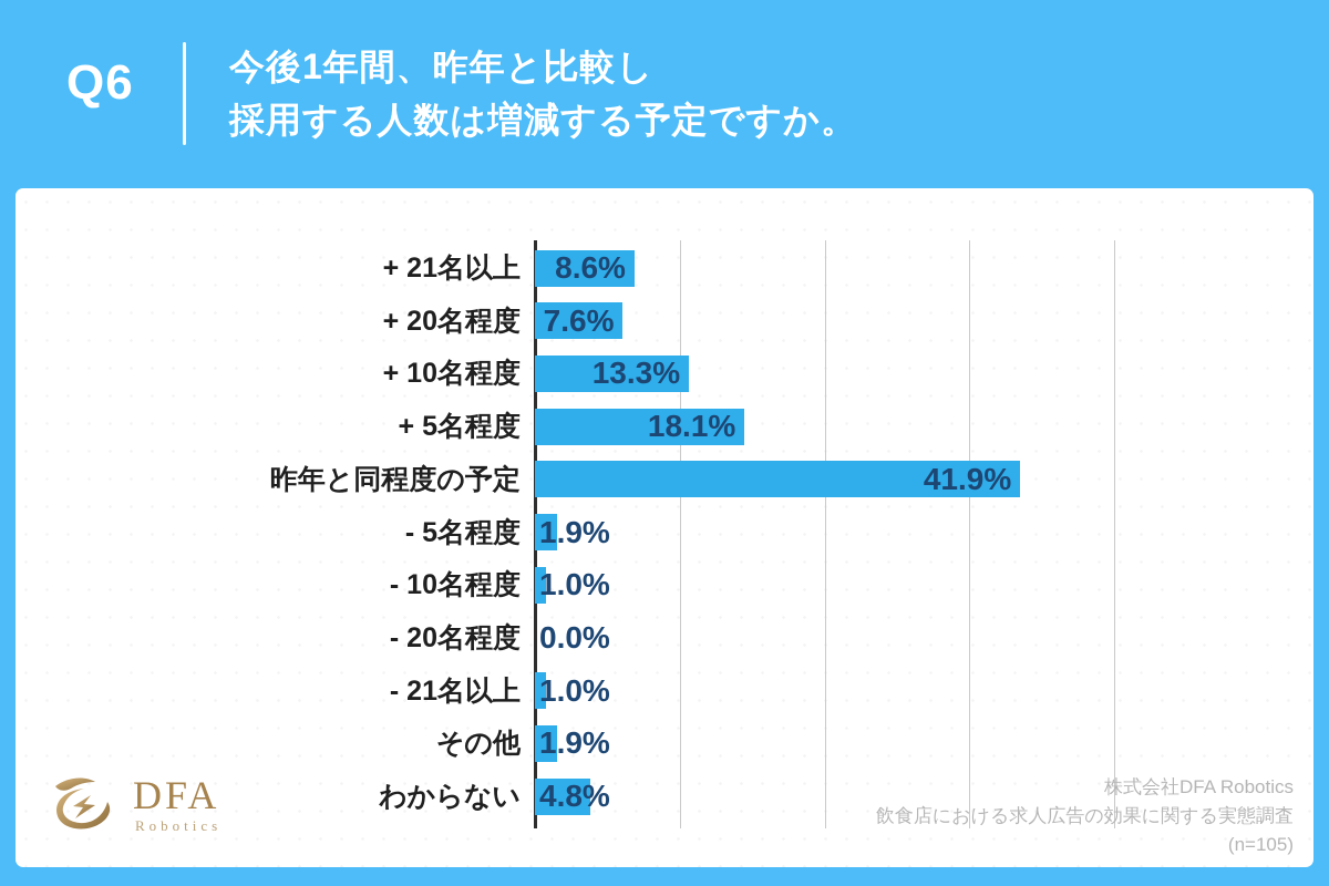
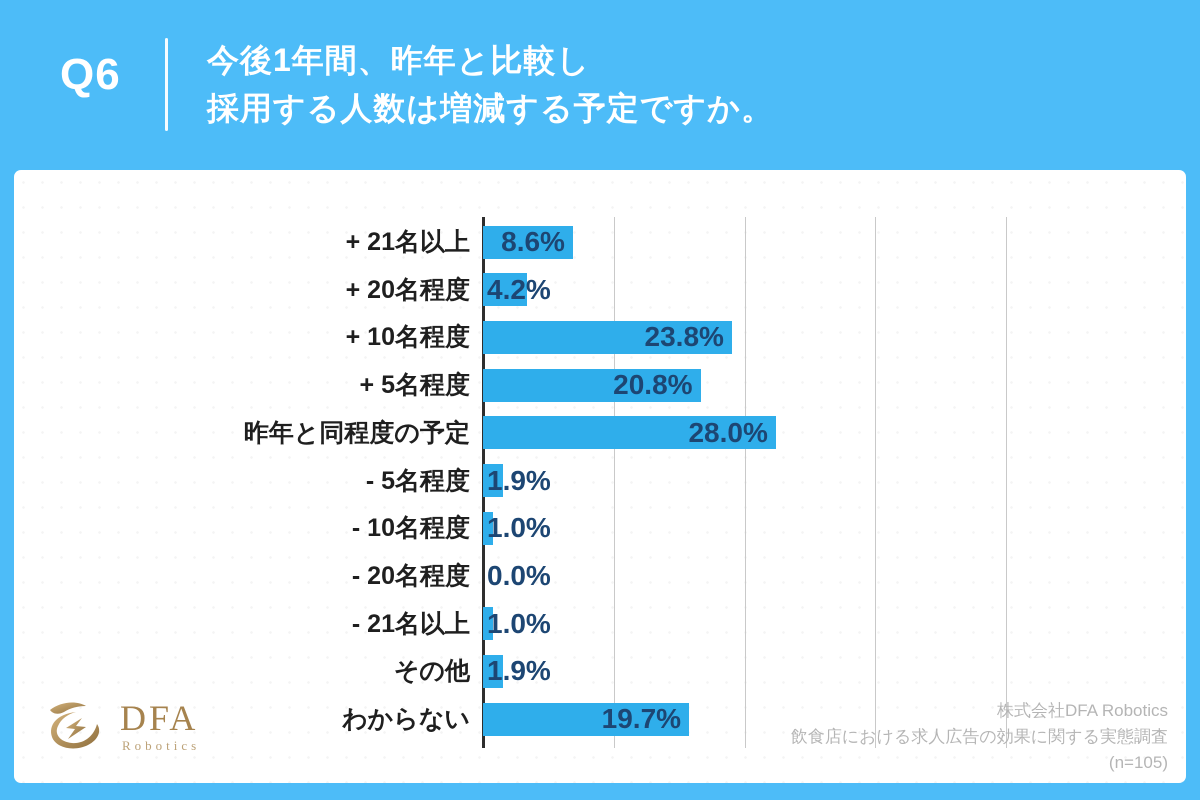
+ 20名程度: 7.6% -> 4.2%
+ 10名程度: 13.3% -> 23.8%
+ 5名程度: 18.1% -> 20.8%
昨年と同程度の予定: 41.9% -> 28.0%
わからない: 4.8% -> 19.7%
